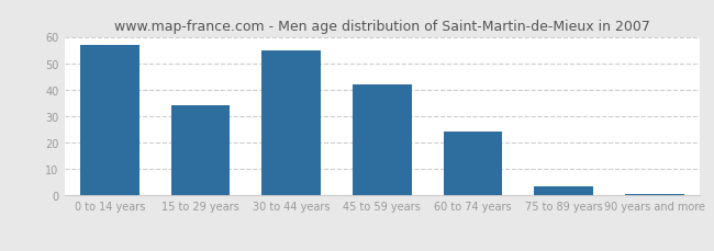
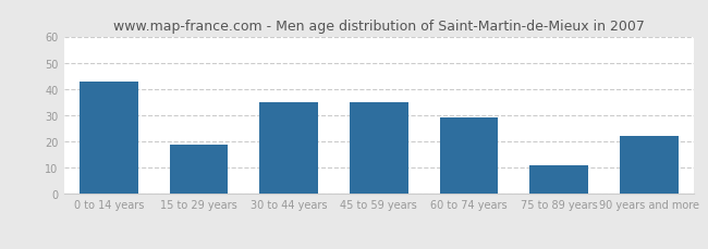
0 to 14 years: 57.0 -> 43.0
15 to 29 years: 34.0 -> 19.0
30 to 44 years: 55.0 -> 35.0
45 to 59 years: 42.0 -> 35.0
60 to 74 years: 24.0 -> 29.0
75 to 89 years: 3.5 -> 11.0
90 years and more: 0.5 -> 22.0
